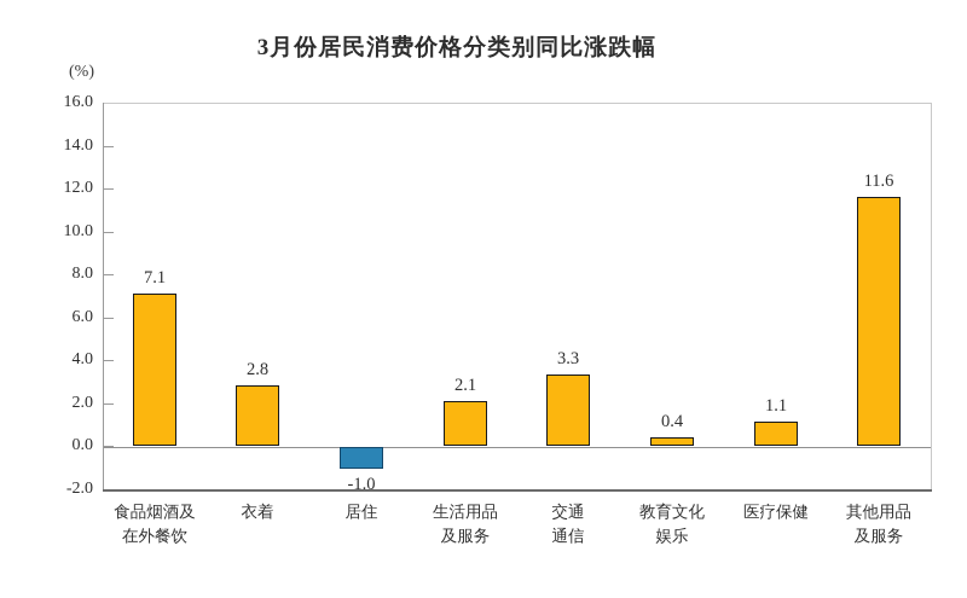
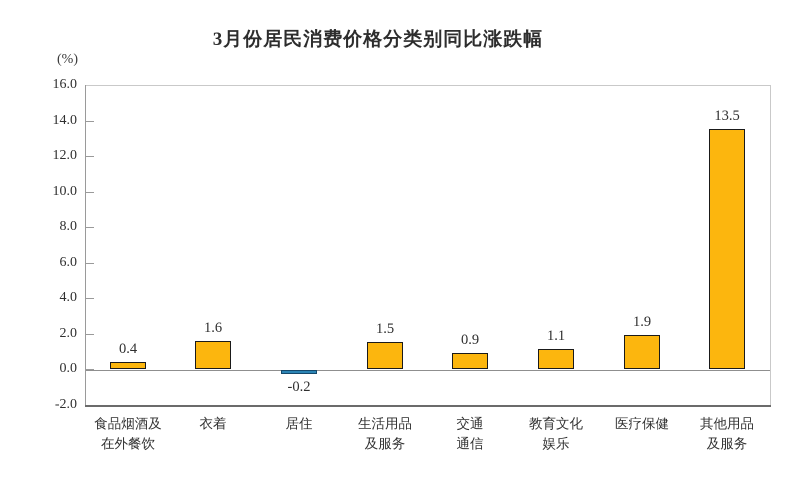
食品烟酒及 在外餐饮: 7.1 -> 0.4
衣着: 2.8 -> 1.6
居住: -1.0 -> -0.2
生活用品 及服务: 2.1 -> 1.5
交通 通信: 3.3 -> 0.9
教育文化 娱乐: 0.4 -> 1.1
医疗保健: 1.1 -> 1.9
其他用品 及服务: 11.6 -> 13.5
